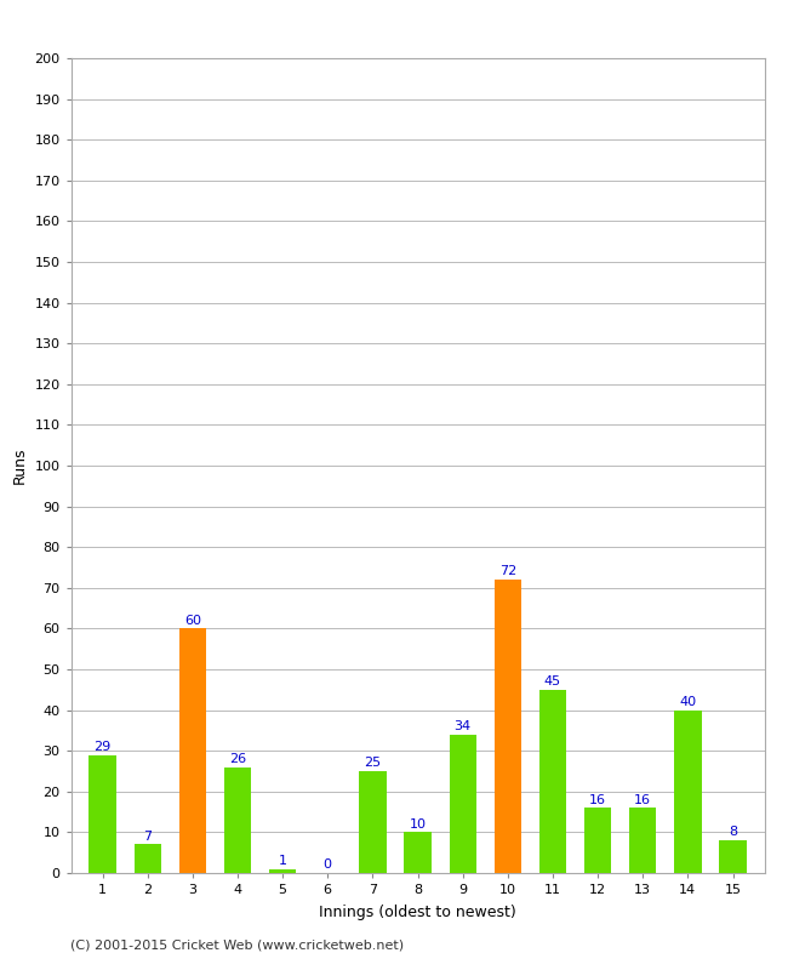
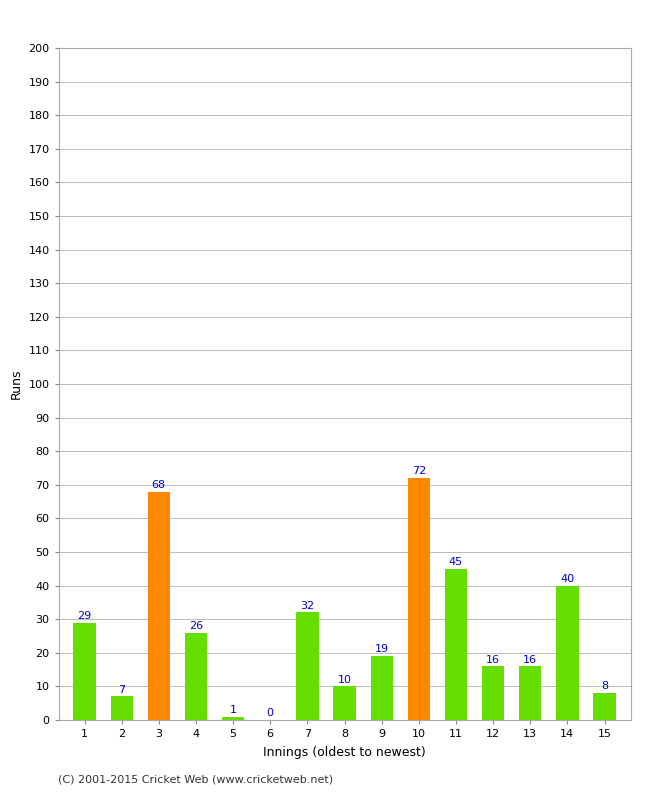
3: 60 -> 68
7: 25 -> 32
9: 34 -> 19
